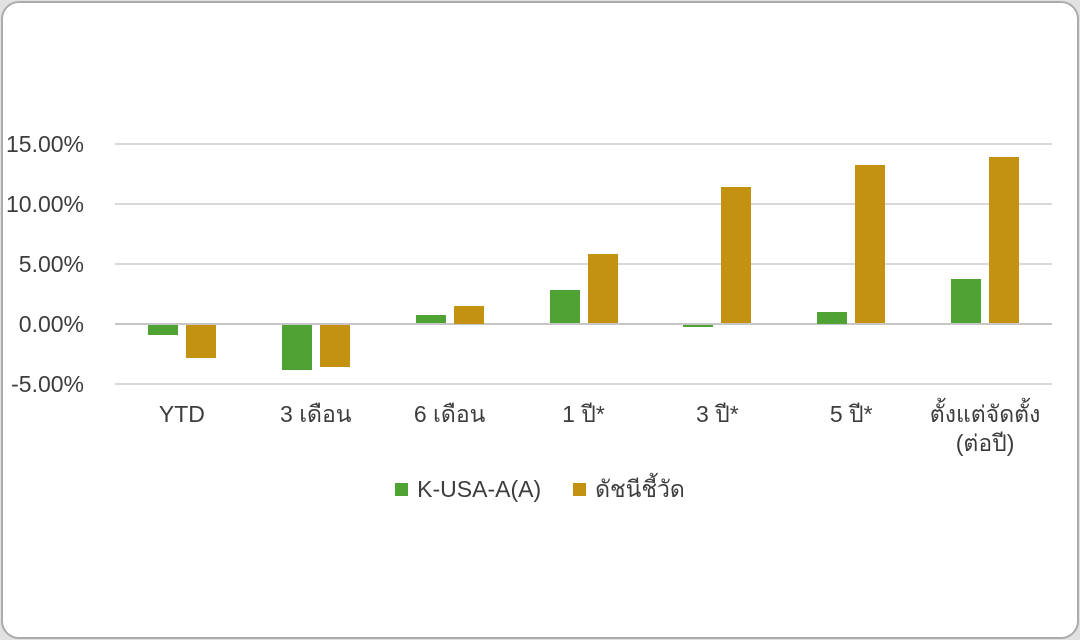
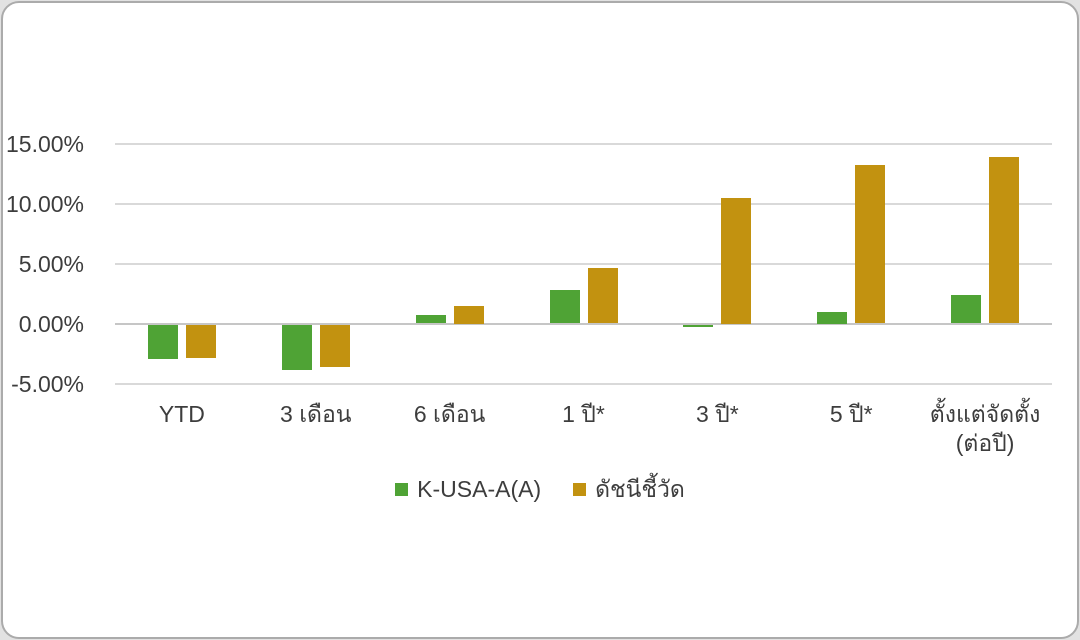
K-USA-A(A)/YTD: -0.9% -> -2.9%
ดัชนีชี้วัด/1 ปี*: 5.8% -> 4.6%
ดัชนีชี้วัด/3 ปี*: 11.4% -> 10.5%
K-USA-A(A)/ตั้งแต่จัดตั้ง (ต่อปี): 3.7% -> 2.4%
